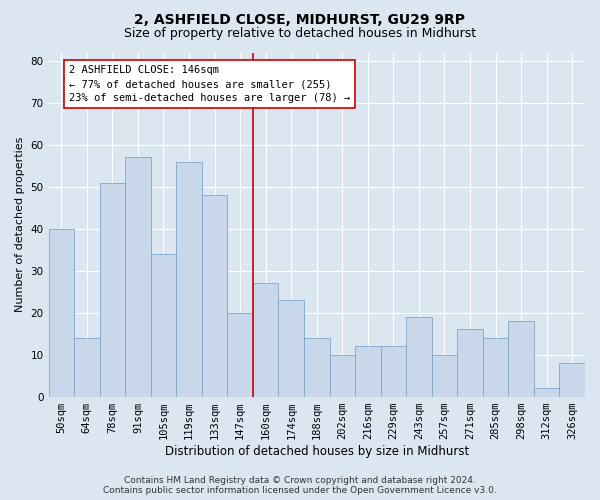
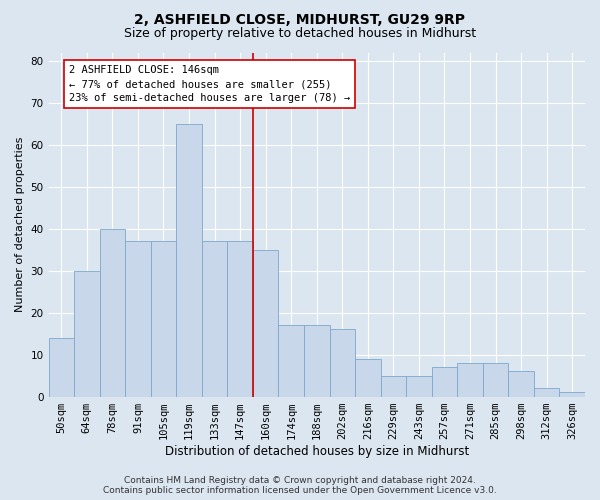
50sqm: 40 -> 14
64sqm: 14 -> 30
78sqm: 51 -> 40
91sqm: 57 -> 37
105sqm: 34 -> 37
119sqm: 56 -> 65
133sqm: 48 -> 37
147sqm: 20 -> 37
160sqm: 27 -> 35
174sqm: 23 -> 17
188sqm: 14 -> 17
202sqm: 10 -> 16
216sqm: 12 -> 9
229sqm: 12 -> 5
243sqm: 19 -> 5
257sqm: 10 -> 7
271sqm: 16 -> 8
285sqm: 14 -> 8
298sqm: 18 -> 6
326sqm: 8 -> 1
